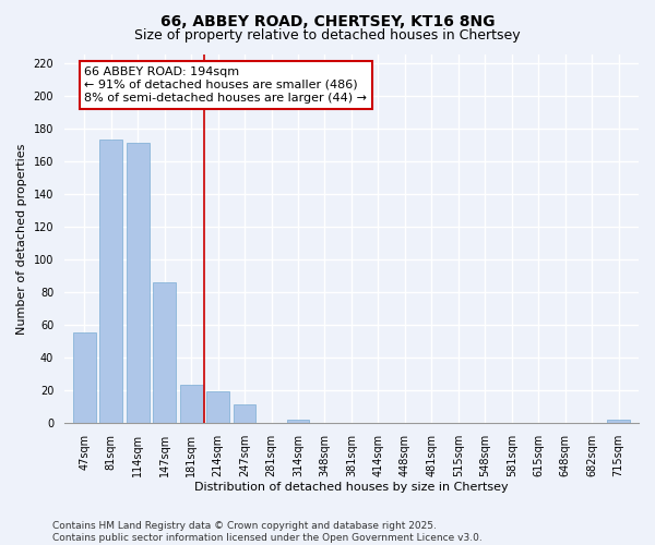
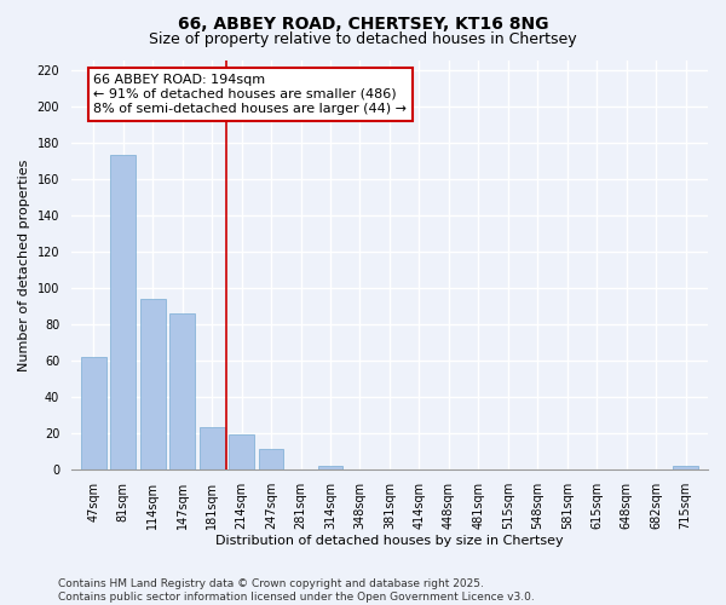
47sqm: 55 -> 62
114sqm: 171 -> 94
